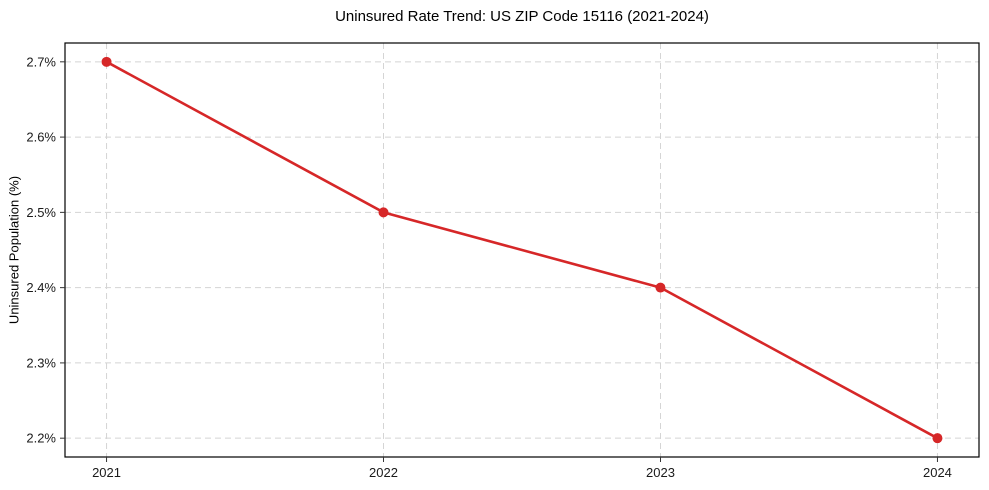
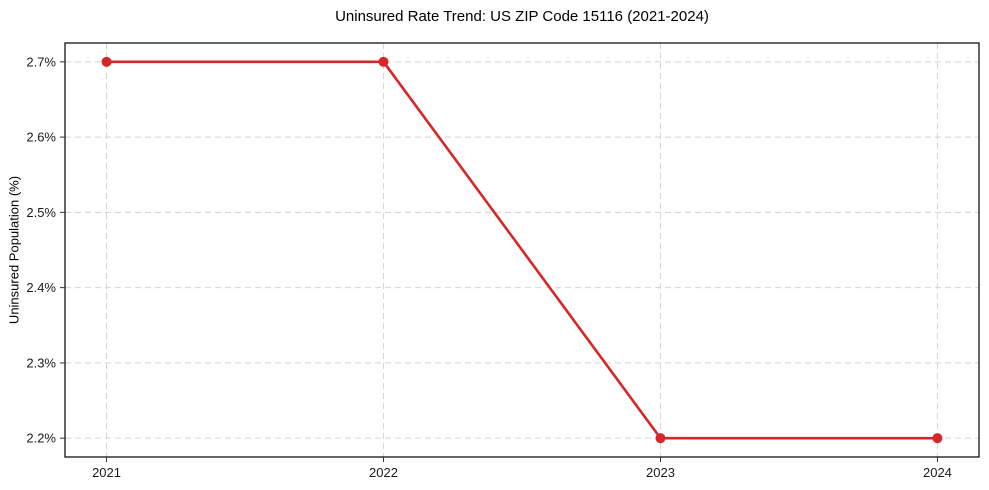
2022: 2.5% -> 2.7%
2023: 2.4% -> 2.2%
